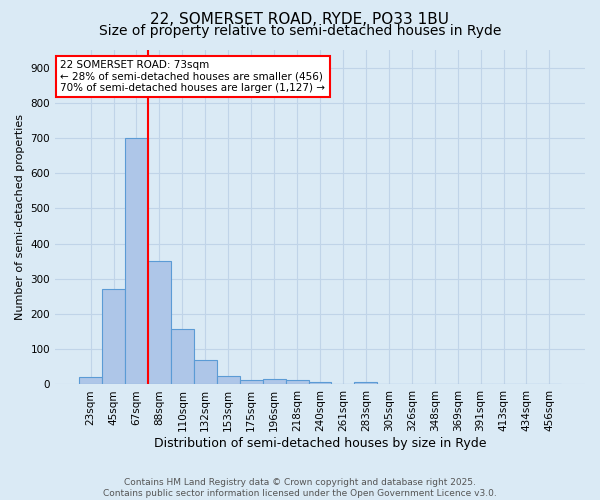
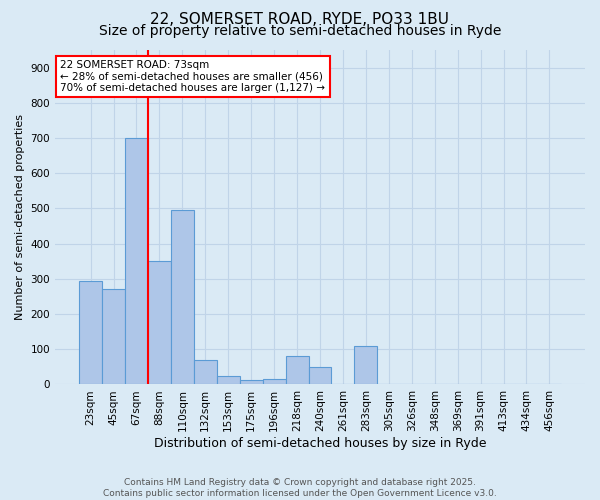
23sqm: 20 -> 295
110sqm: 157 -> 495
218sqm: 13 -> 80
240sqm: 8 -> 50
283sqm: 8 -> 110
